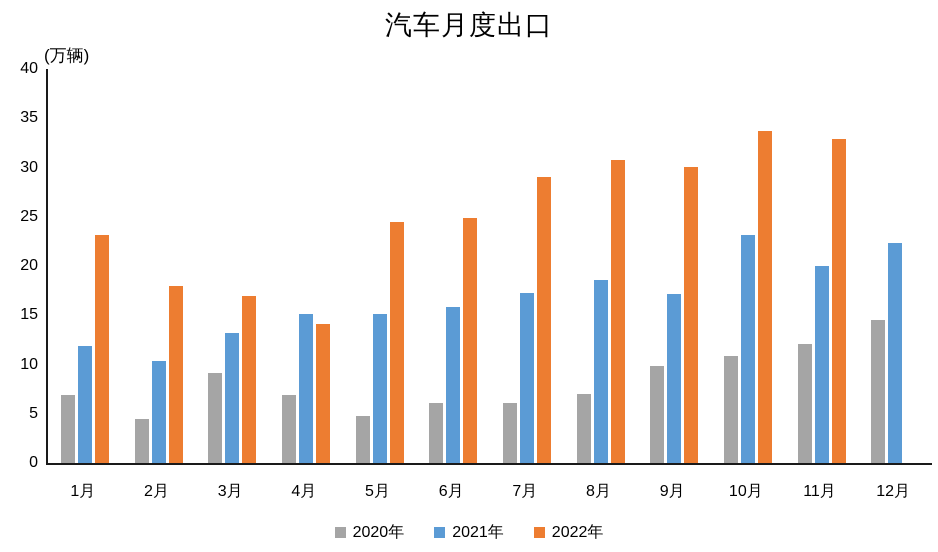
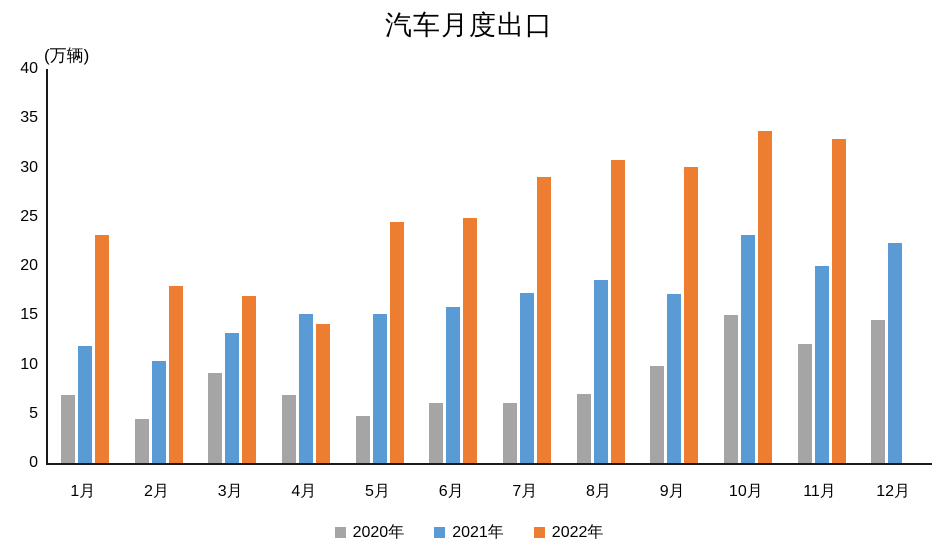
2020年/10月: 11 -> 15
